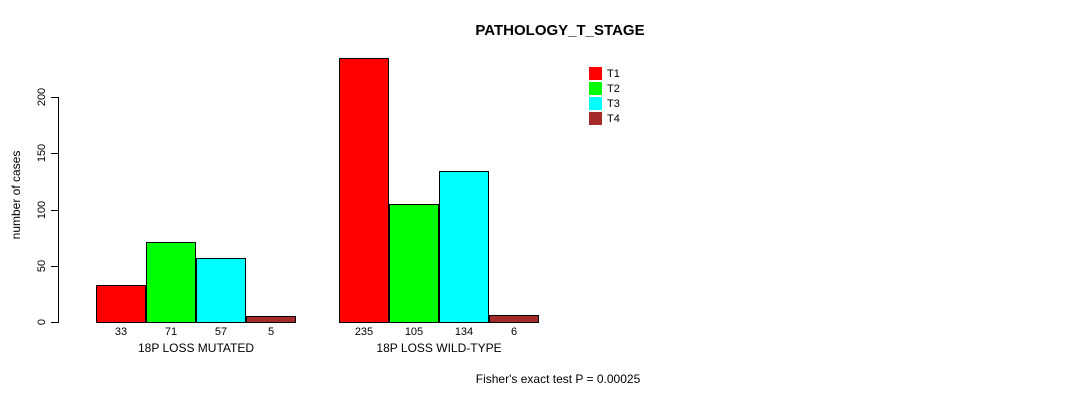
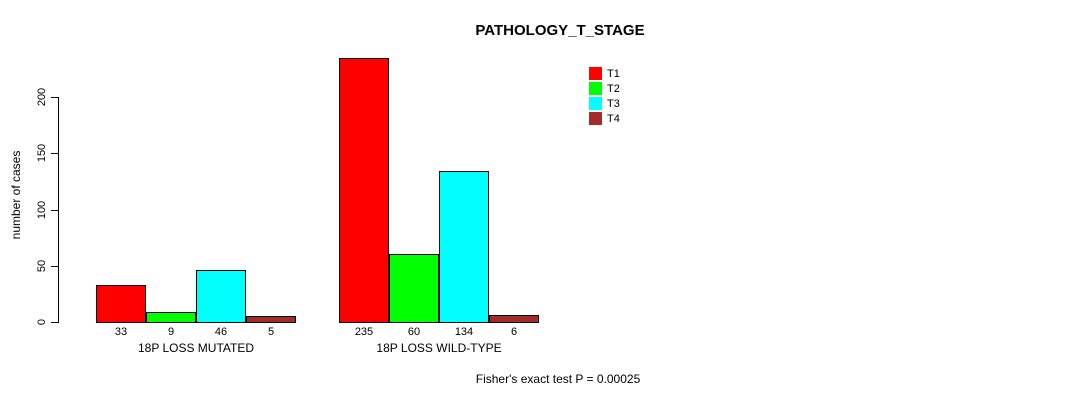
T2/18P LOSS MUTATED: 71 -> 9
T3/18P LOSS MUTATED: 57 -> 46
T2/18P LOSS WILD-TYPE: 105 -> 60
